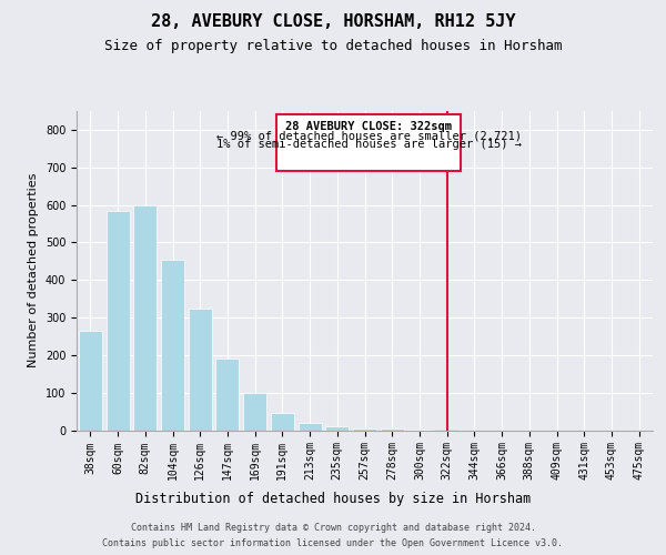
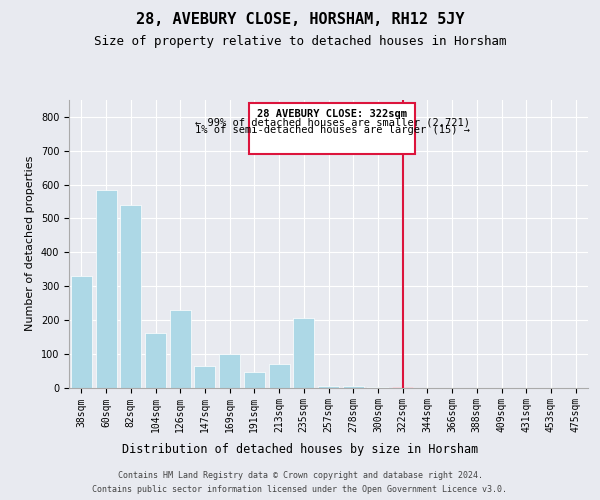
38sqm: 265 -> 330
82sqm: 600 -> 540
104sqm: 455 -> 160
126sqm: 325 -> 230
147sqm: 190 -> 65
213sqm: 20 -> 70
235sqm: 10 -> 205
